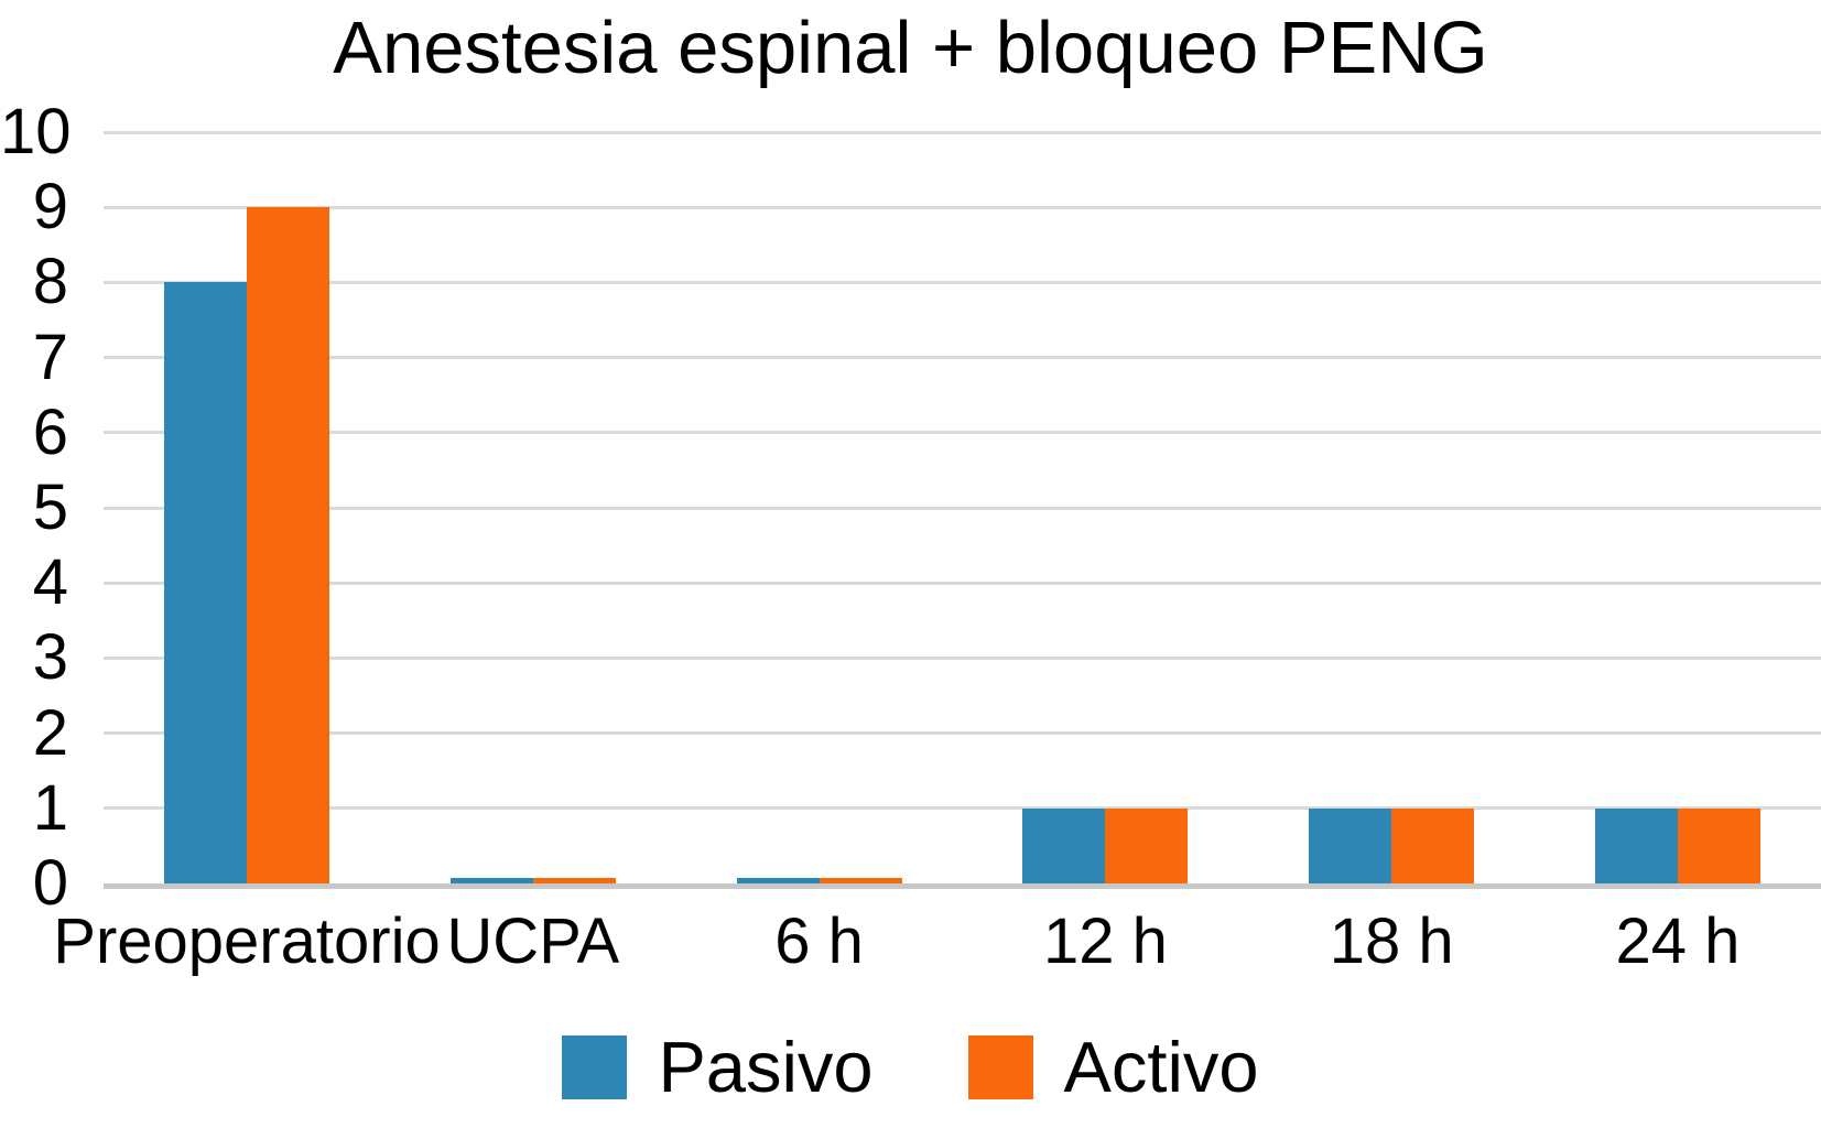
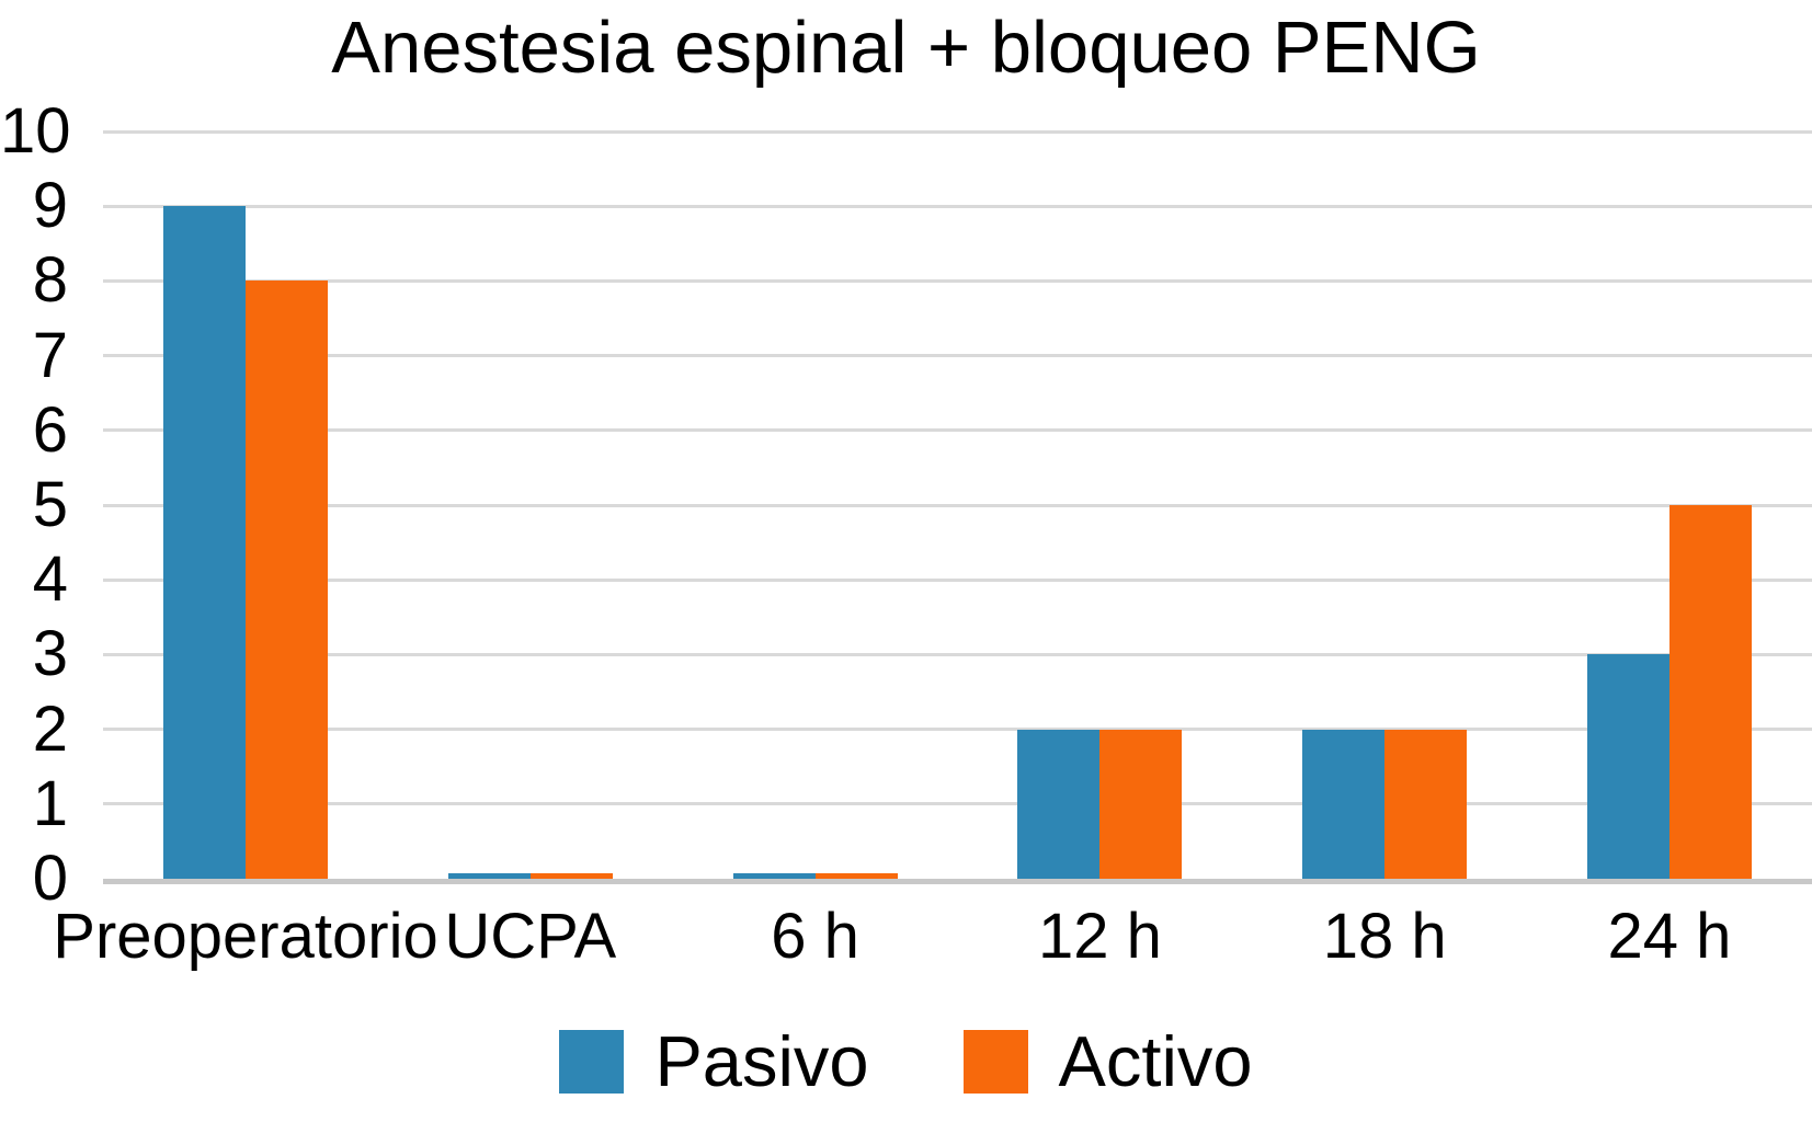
Pasivo/Preoperatorio: 8 -> 9
Activo/Preoperatorio: 9 -> 8
Pasivo/12 h: 1 -> 2
Activo/12 h: 1 -> 2
Pasivo/18 h: 1 -> 2
Activo/18 h: 1 -> 2
Pasivo/24 h: 1 -> 3
Activo/24 h: 1 -> 5
